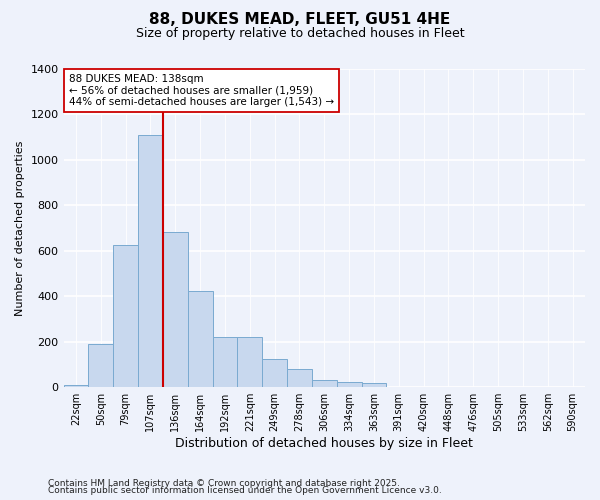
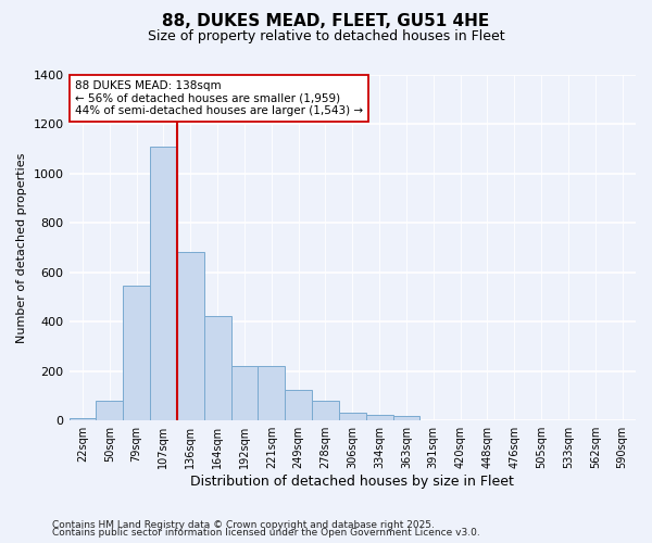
50sqm: 190 -> 80
79sqm: 625 -> 545
